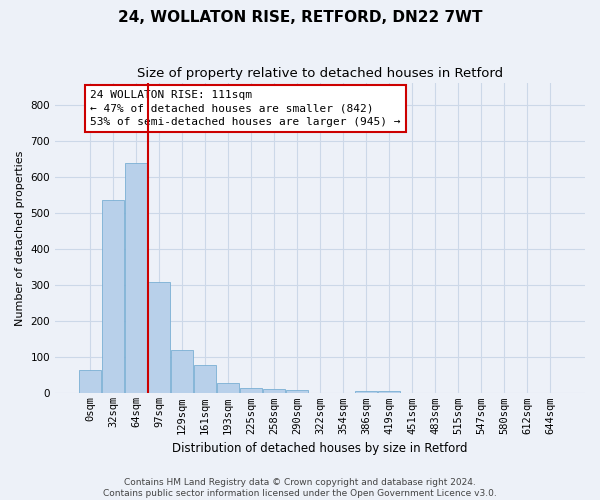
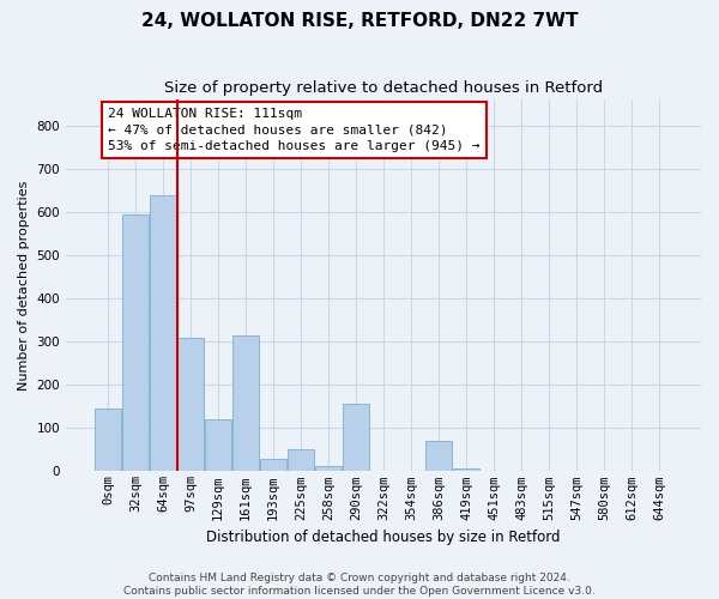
0sqm: 65 -> 145
32sqm: 535 -> 595
161sqm: 78 -> 315
225sqm: 15 -> 50
290sqm: 10 -> 155
386sqm: 8 -> 70
